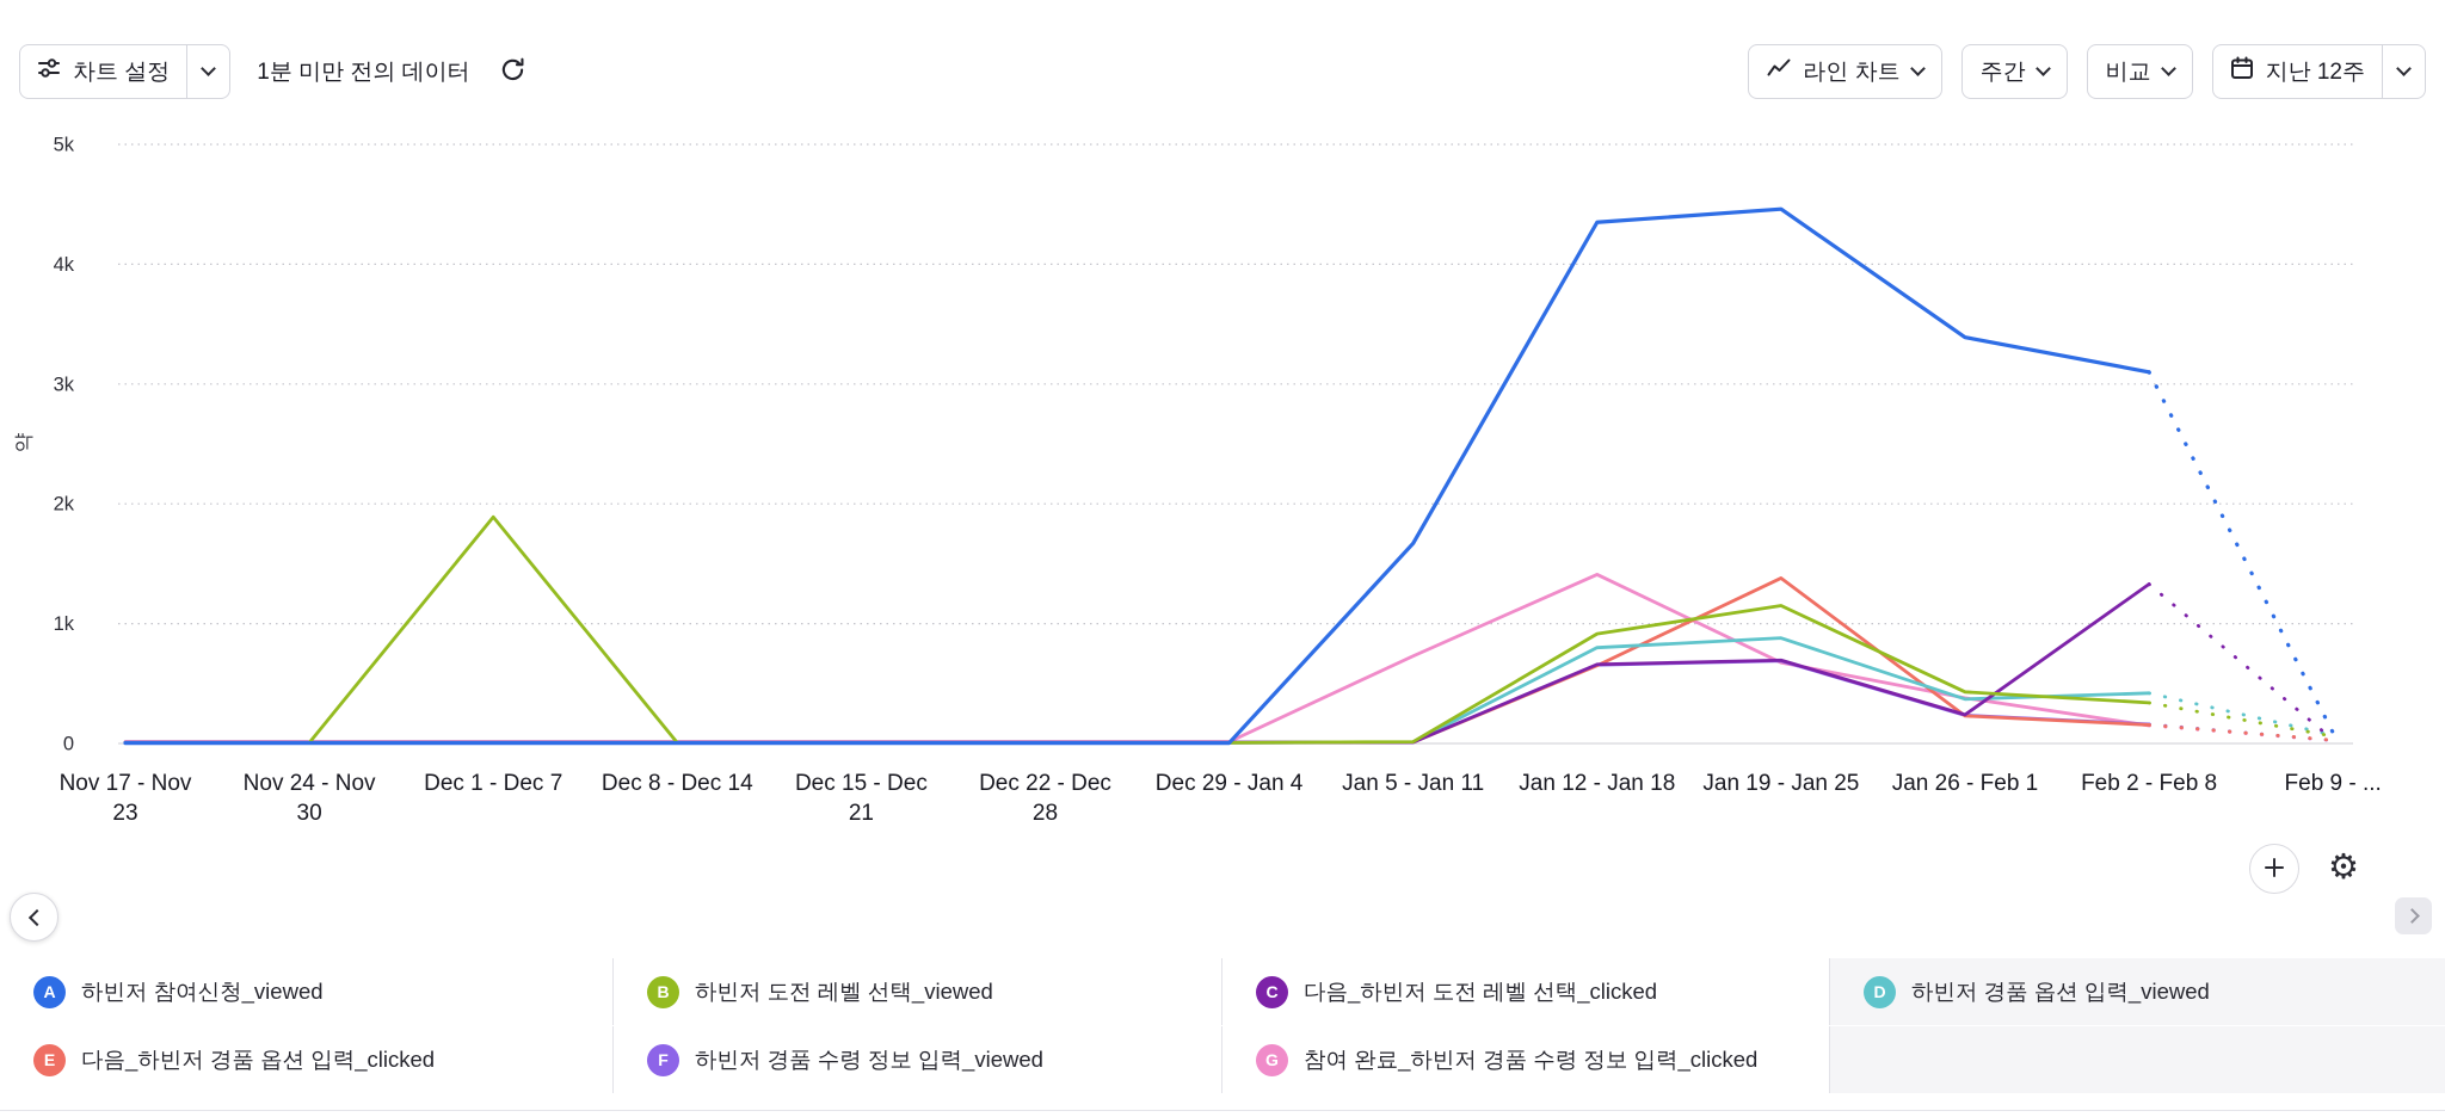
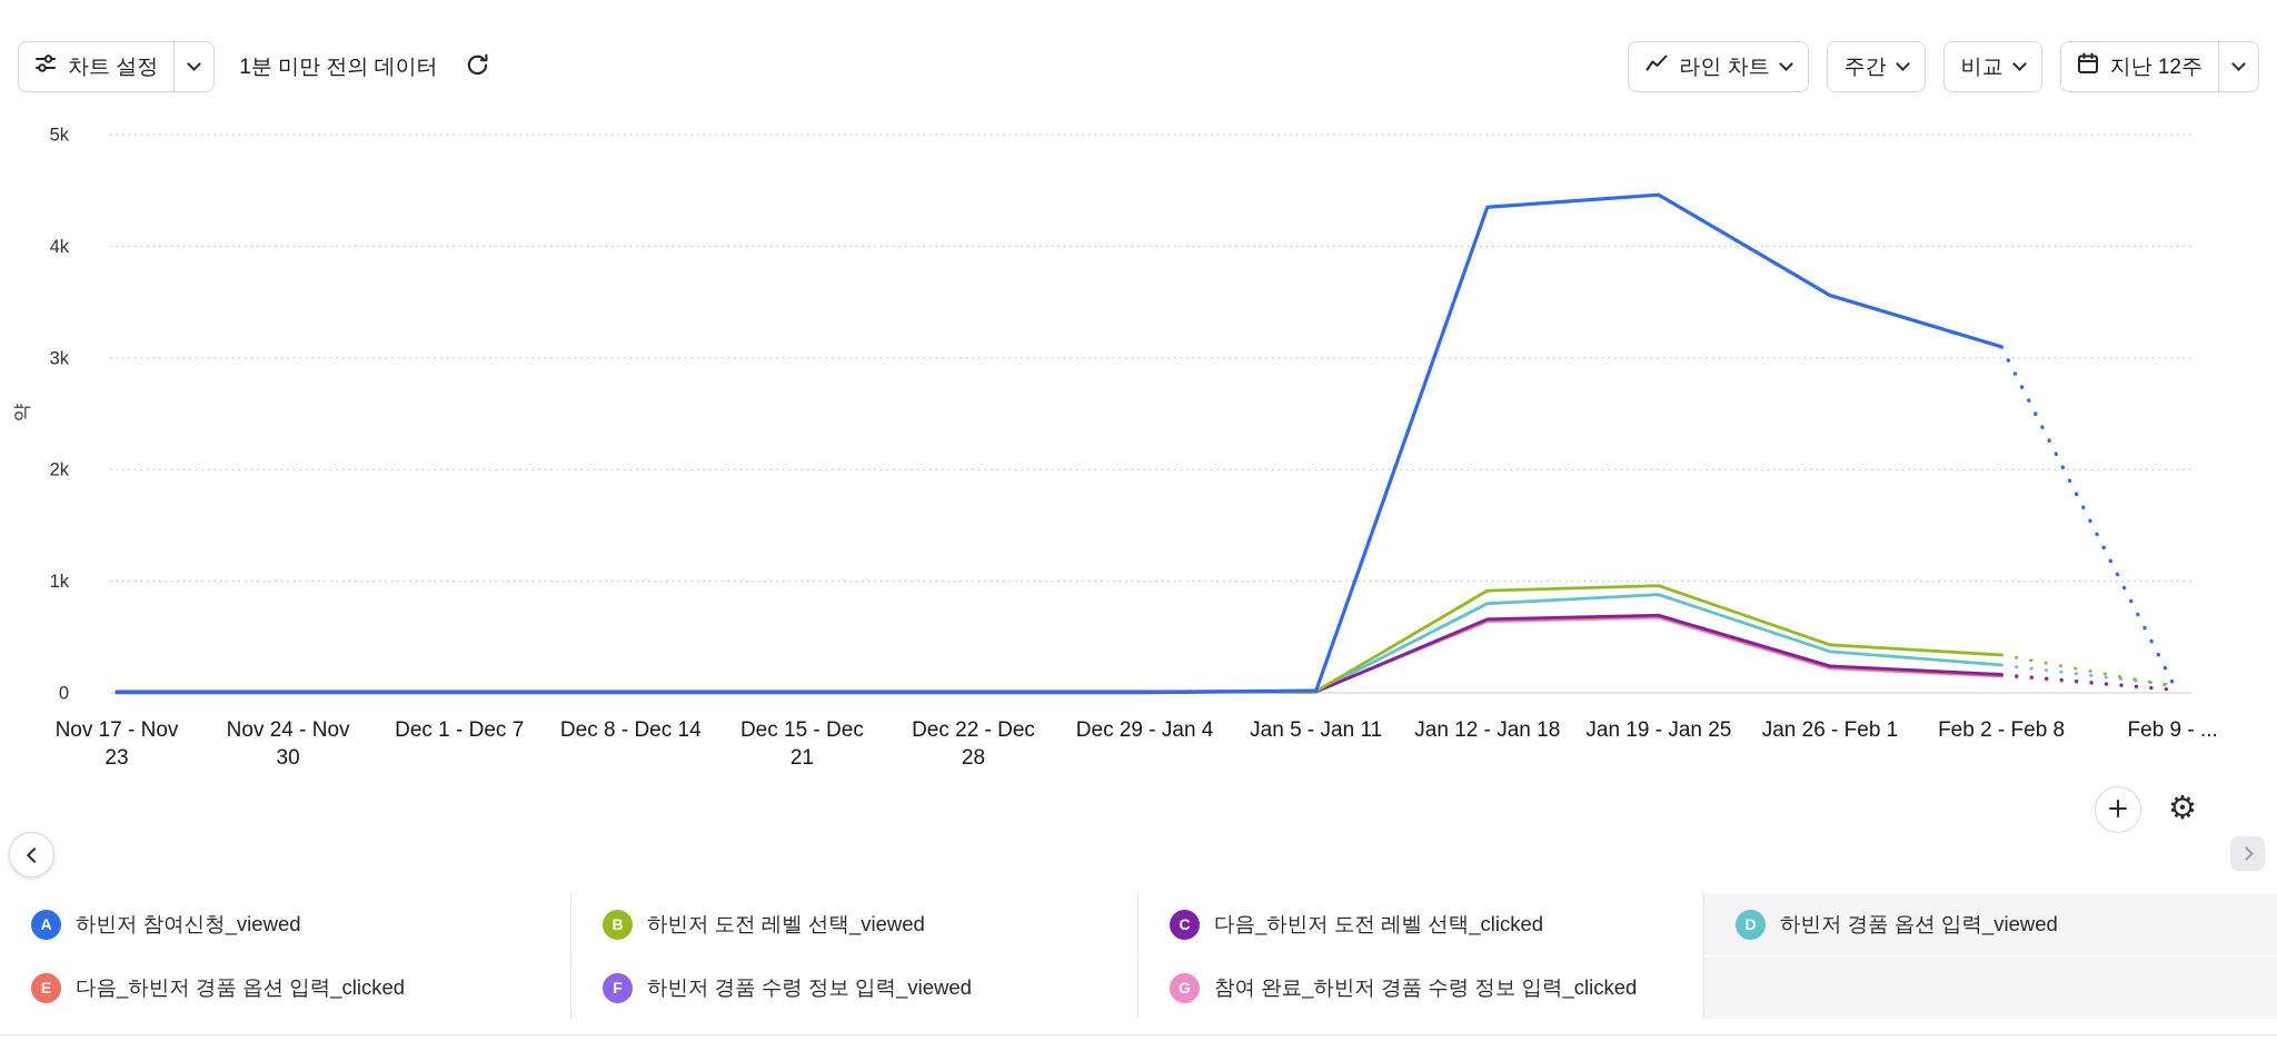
하빈저 도전 레벨 선택_viewed/Dec 1 - Dec 7: 1.89k -> 0.01k
하빈저 참여신청_viewed/Jan 5 - Jan 11: 1.67k -> 0.02k
참여 완료_하빈저 경품 수령 정보 입력_clicked/Jan 5 - Jan 11: 0.73k -> 0.02k
참여 완료_하빈저 경품 수령 정보 입력_clicked/Jan 12 - Jan 18: 1.41k -> 0.64k
하빈저 도전 레벨 선택_viewed/Jan 19 - Jan 25: 1.15k -> 0.96k
다음_하빈저 경품 옵션 입력_clicked/Jan 19 - Jan 25: 1.38k -> 0.68k
하빈저 참여신청_viewed/Jan 26 - Feb 1: 3.39k -> 3.56k
참여 완료_하빈저 경품 수령 정보 입력_clicked/Jan 26 - Feb 1: 0.38k -> 0.22k
다음_하빈저 도전 레벨 선택_clicked/Feb 2 - Feb 8: 1.33k -> 0.16k
하빈저 경품 옵션 입력_viewed/Feb 2 - Feb 8: 0.42k -> 0.25k
